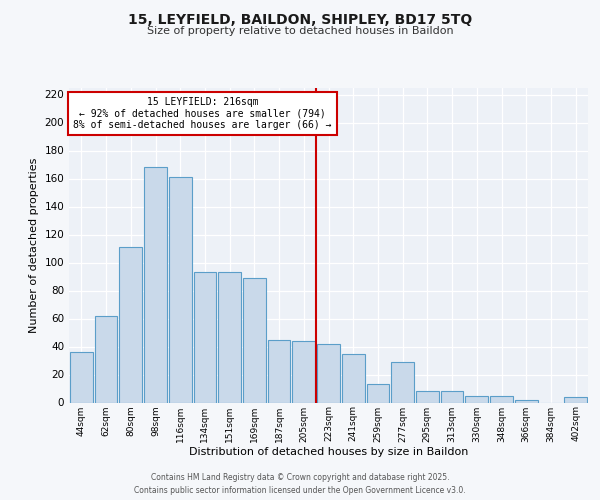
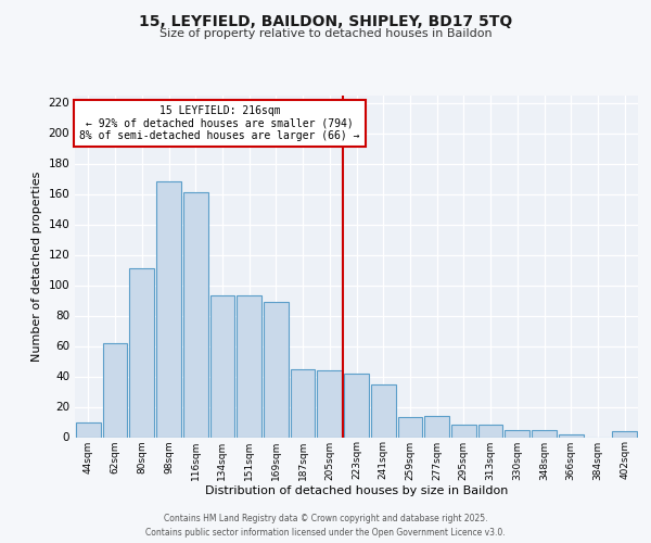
44sqm: 36 -> 10
277sqm: 29 -> 14
